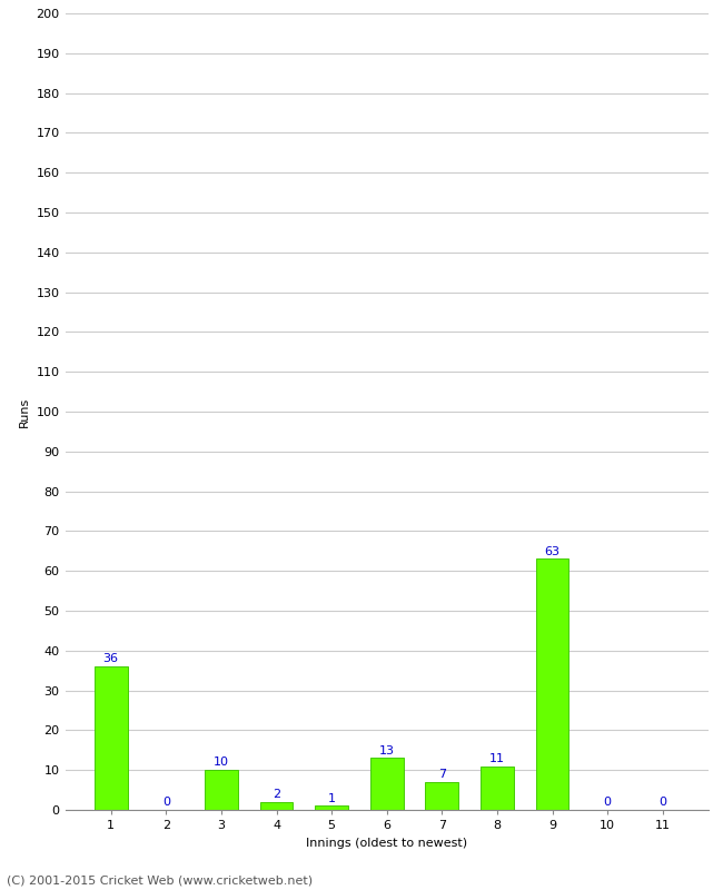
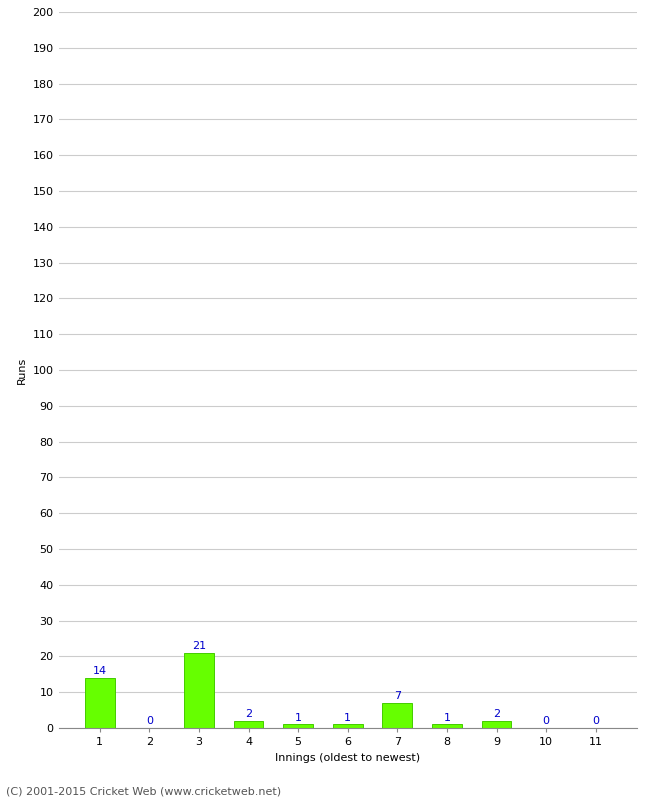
1: 36 -> 14
3: 10 -> 21
6: 13 -> 1
8: 11 -> 1
9: 63 -> 2
